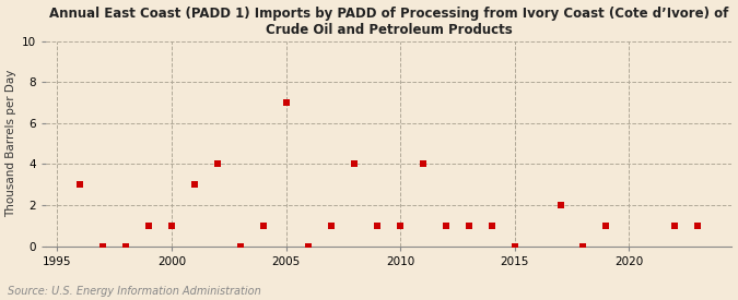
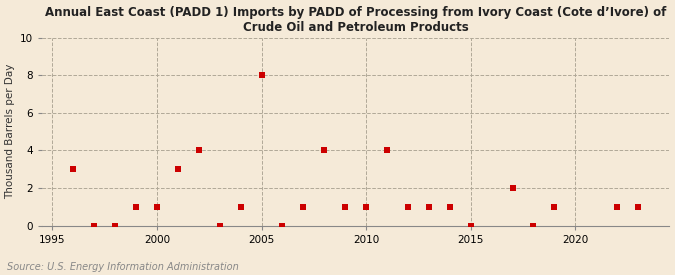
2005: 7 -> 8
